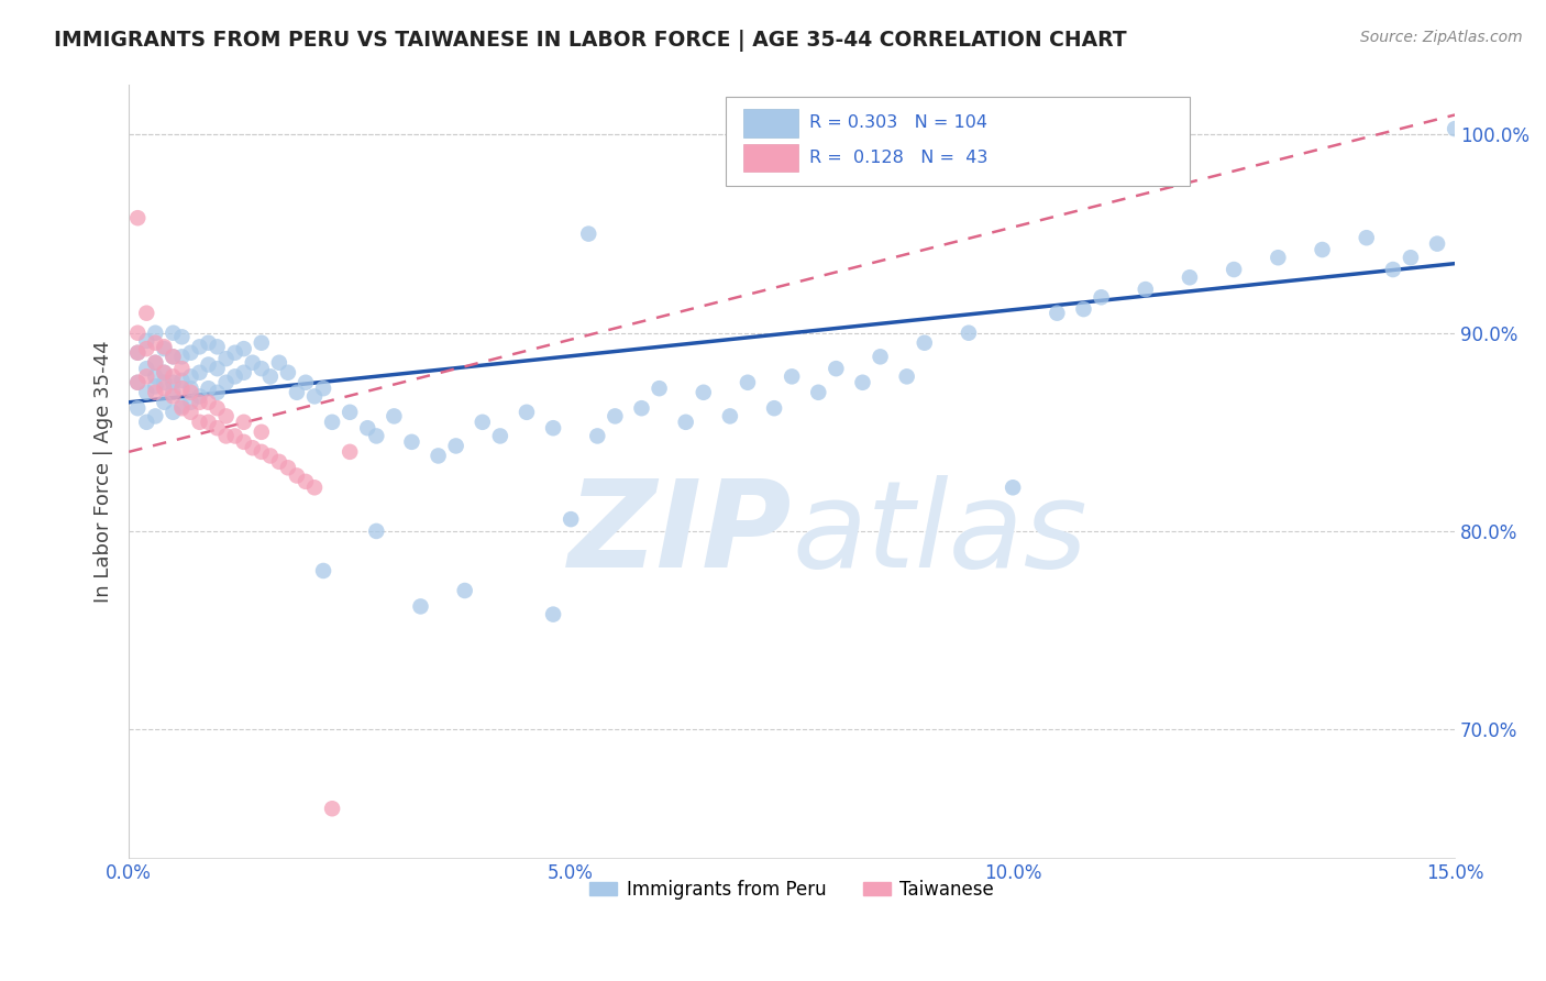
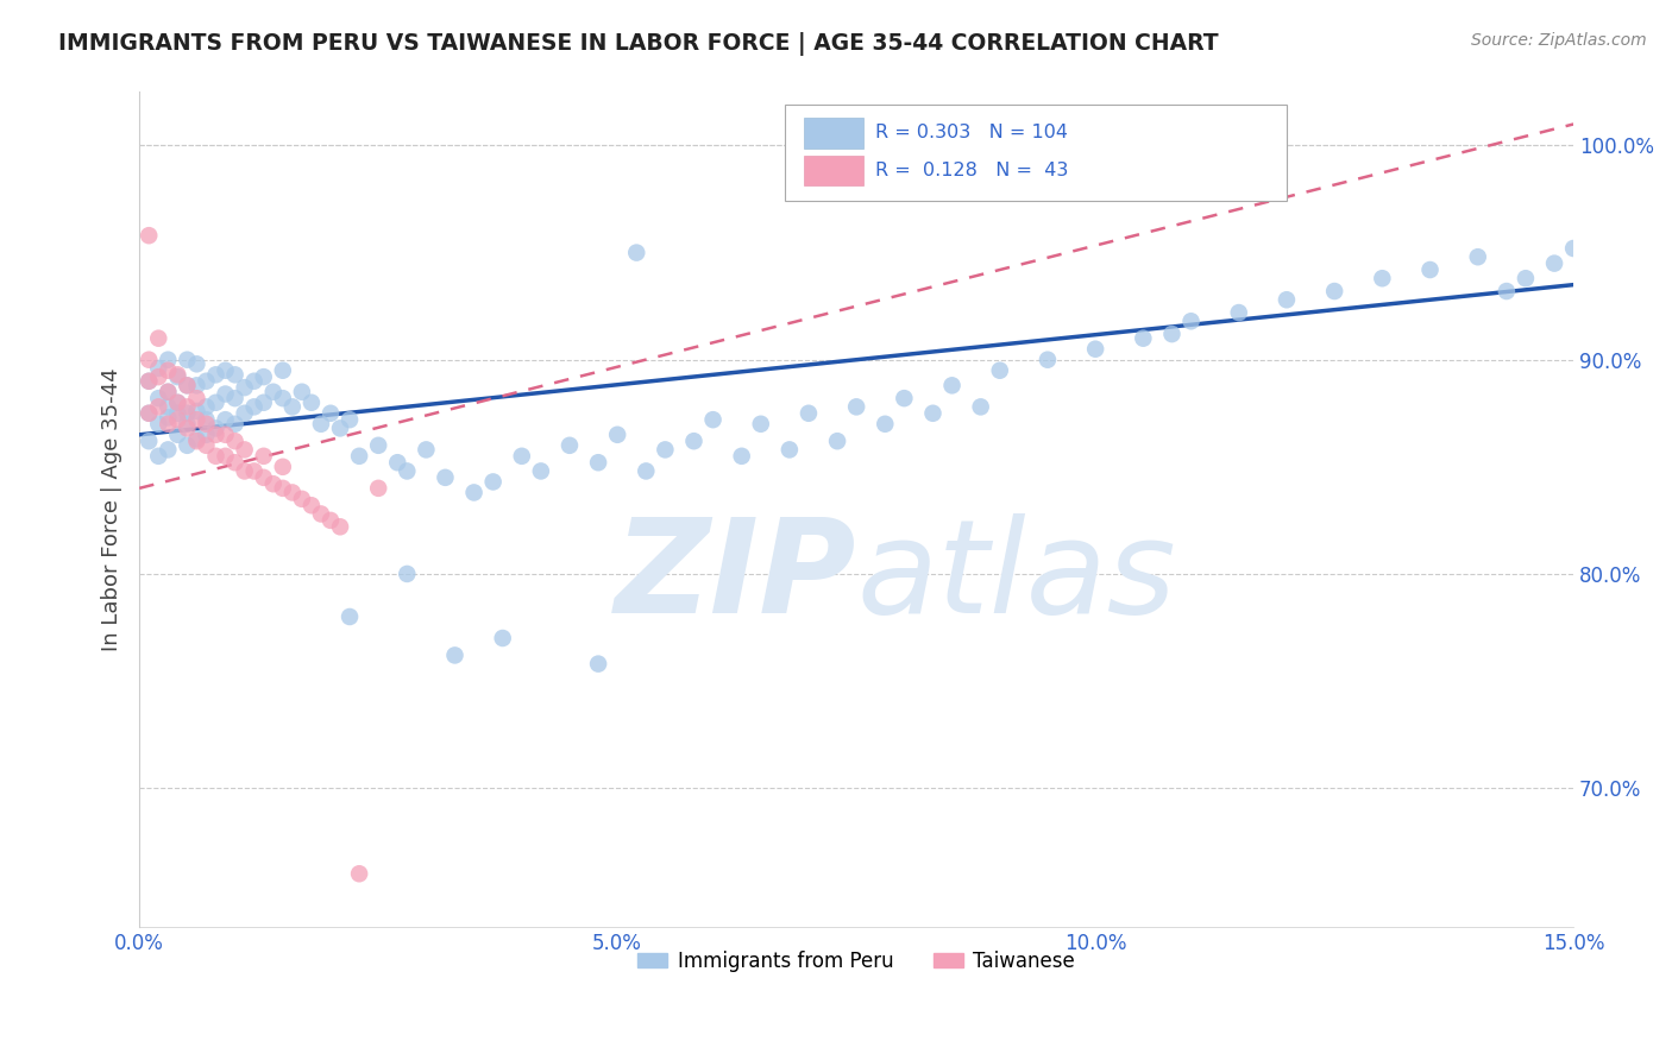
Immigrants from Peru/5.0%: 80.6% -> 86.5%
Immigrants from Peru/10.0%: 82.2% -> 90.5%
Immigrants from Peru/15.0%: 100.3% -> 95.2%
